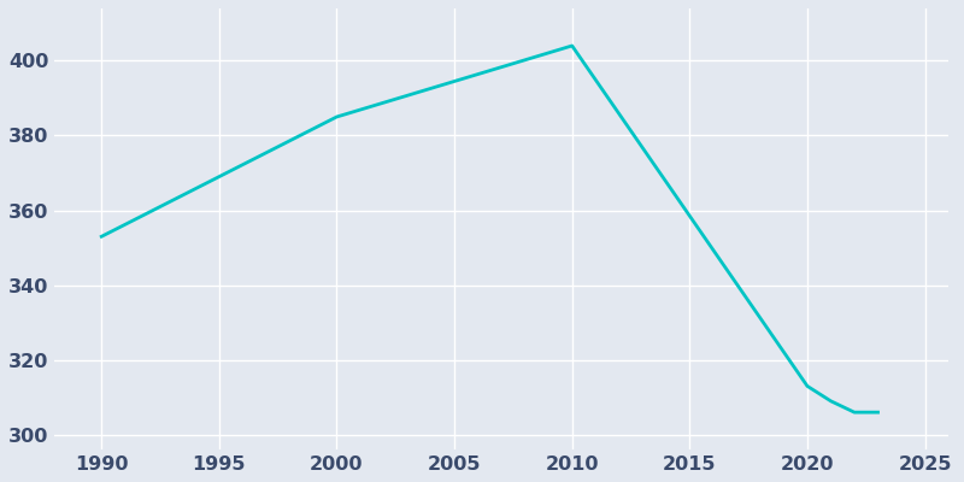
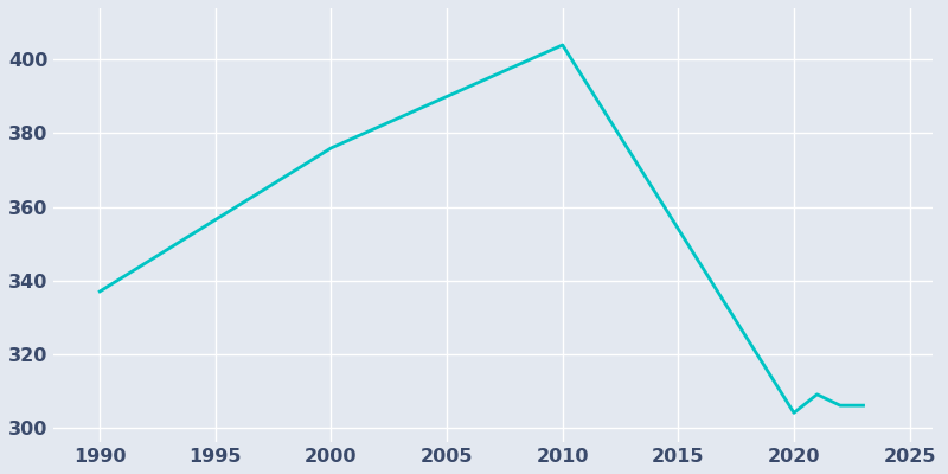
1990: 353 -> 337
2000: 385 -> 376
2020: 313 -> 304
